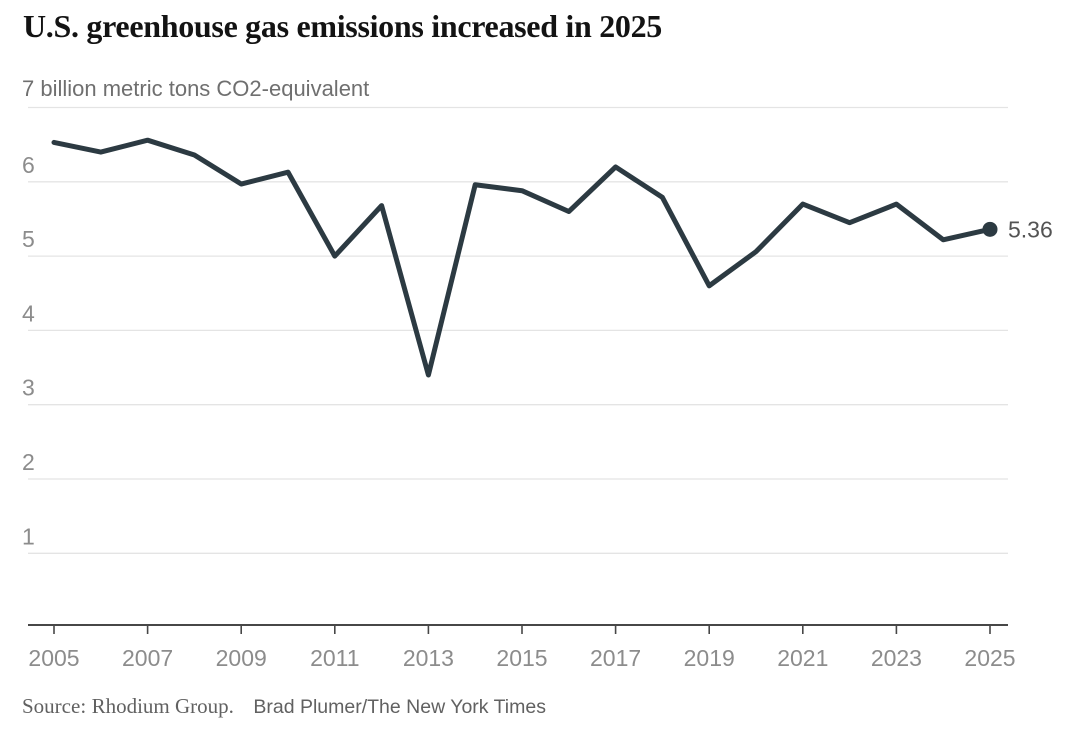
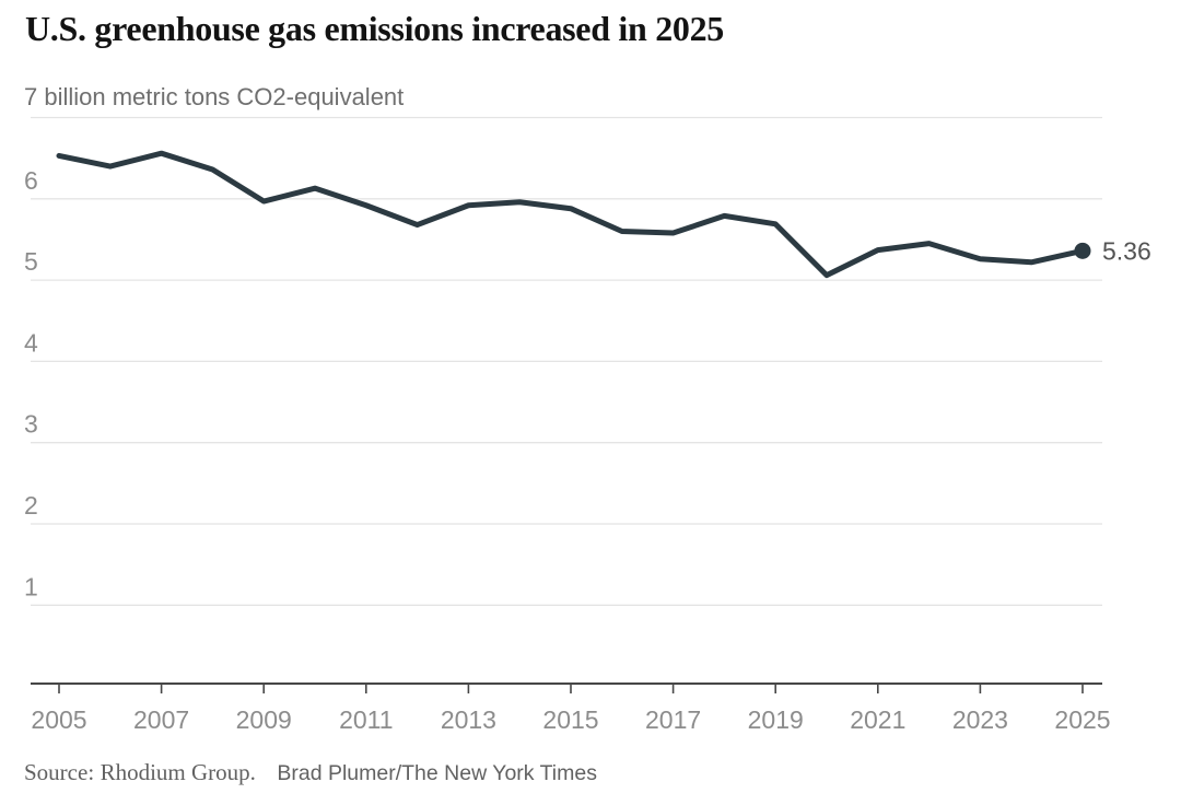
2011: 5.0 -> 5.9
2013: 3.4 -> 5.9
2017: 6.2 -> 5.6
2019: 4.6 -> 5.7
2021: 5.7 -> 5.4
2023: 5.7 -> 5.3
